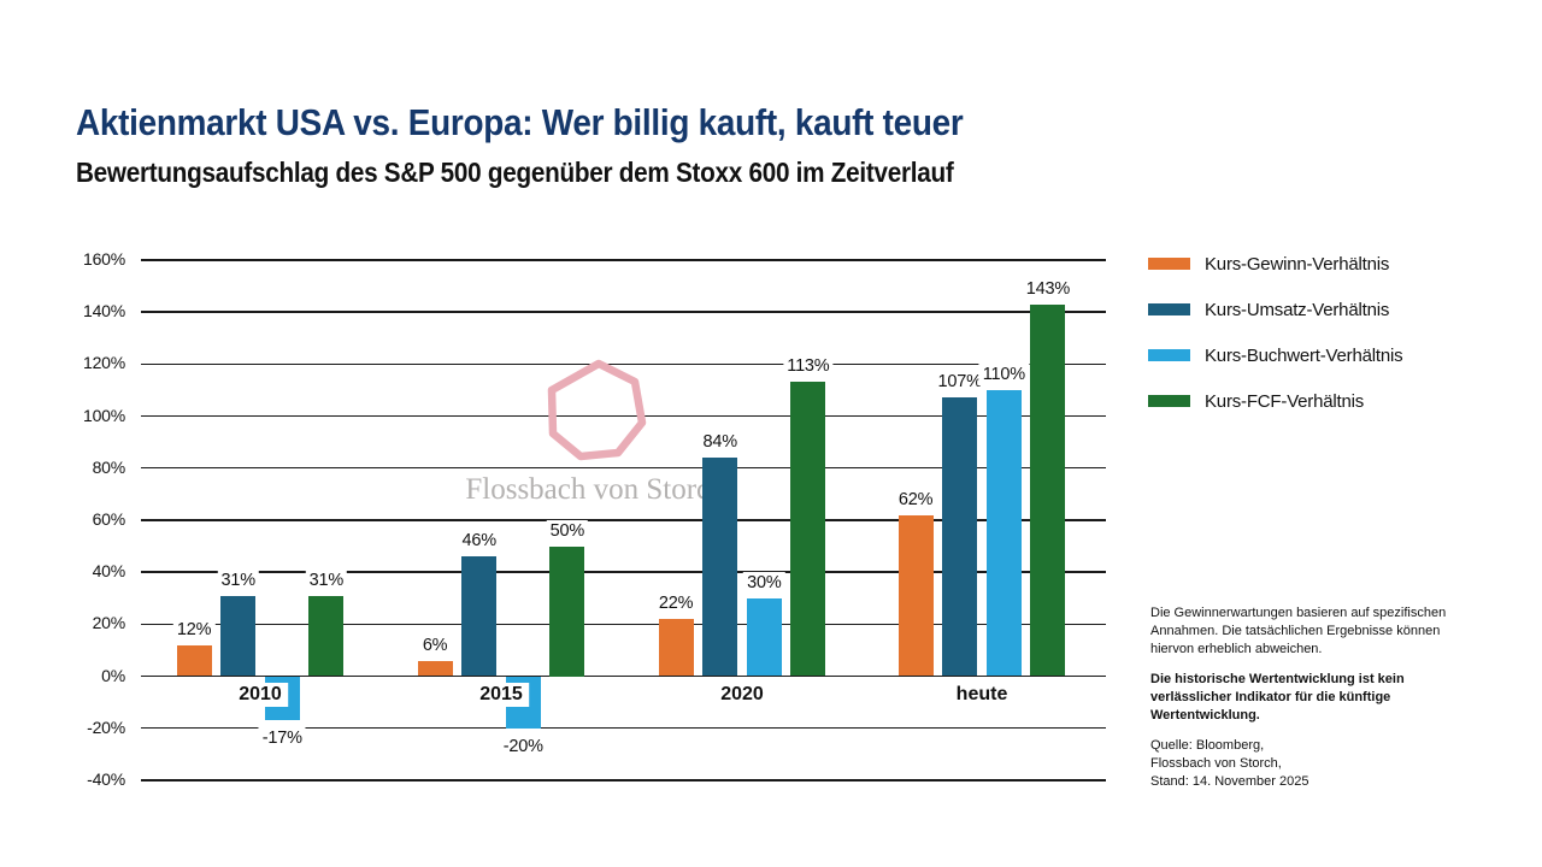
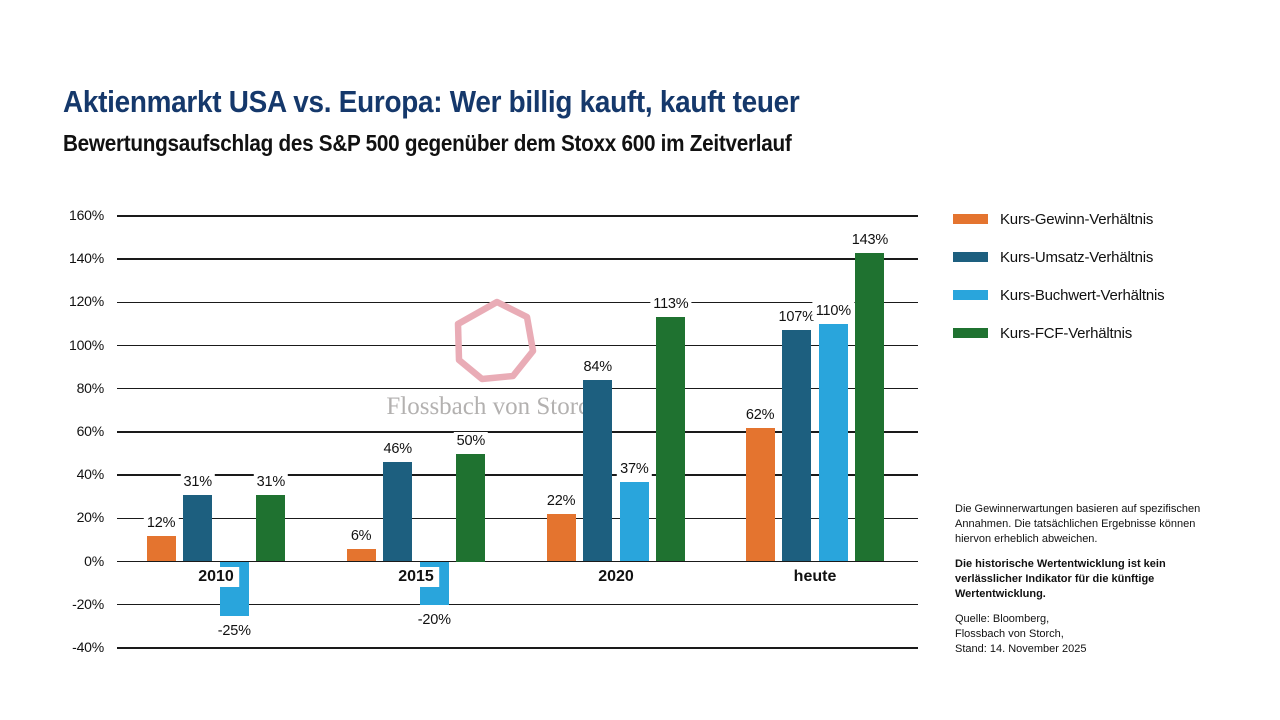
Kurs-Buchwert-Verhältnis/2010: -17% -> -25%
Kurs-Buchwert-Verhältnis/2020: 30% -> 37%
